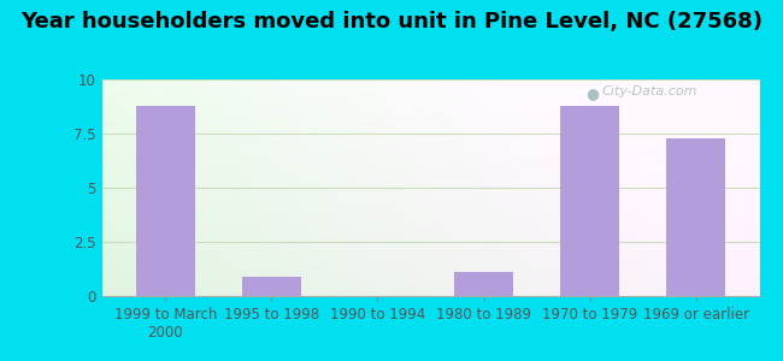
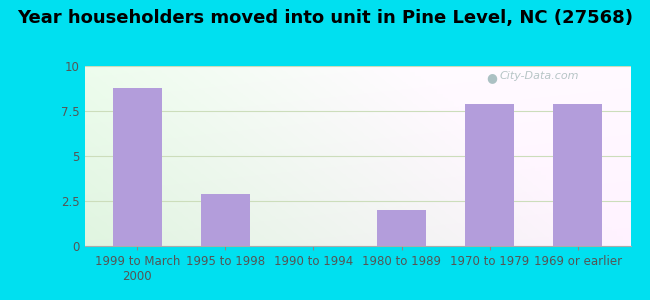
1995 to 1998: 0.9 -> 2.9
1980 to 1989: 1.1 -> 2.0
1970 to 1979: 8.8 -> 7.9
1969 or earlier: 7.3 -> 7.9
